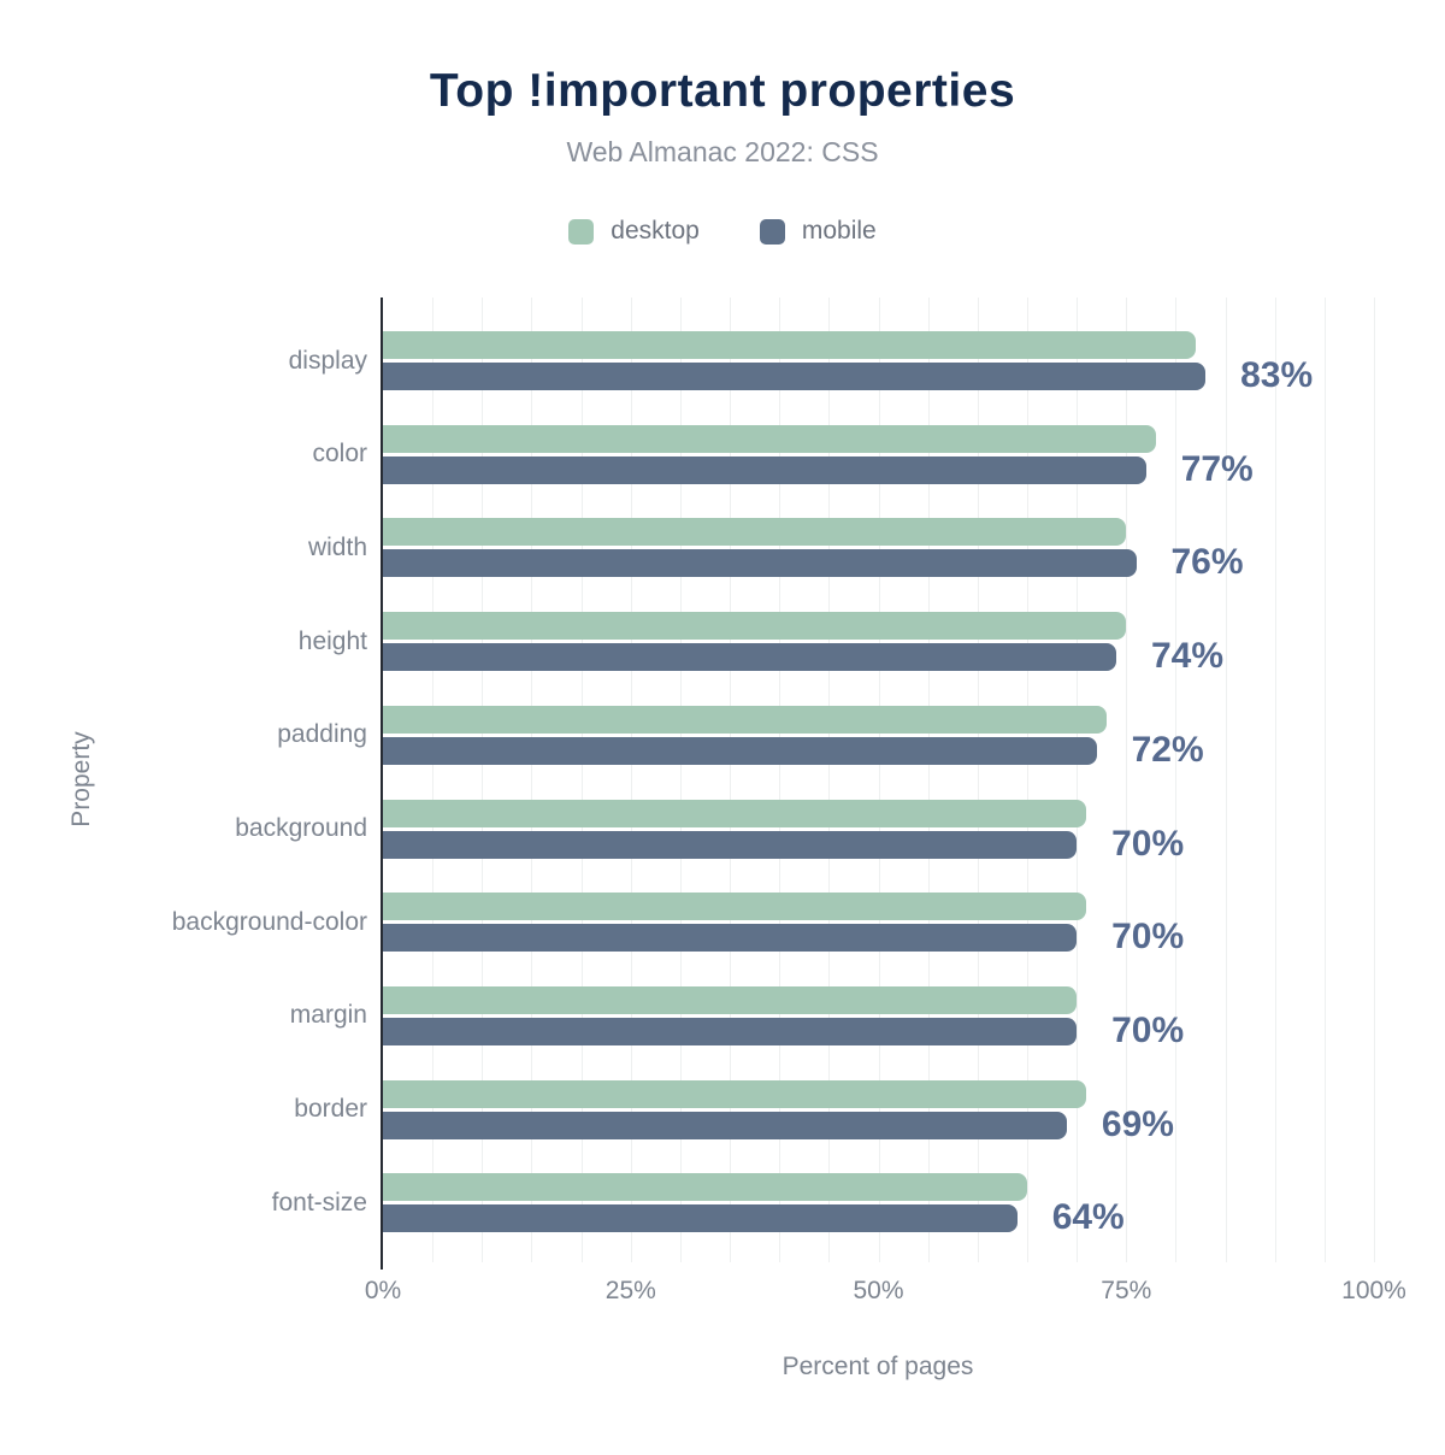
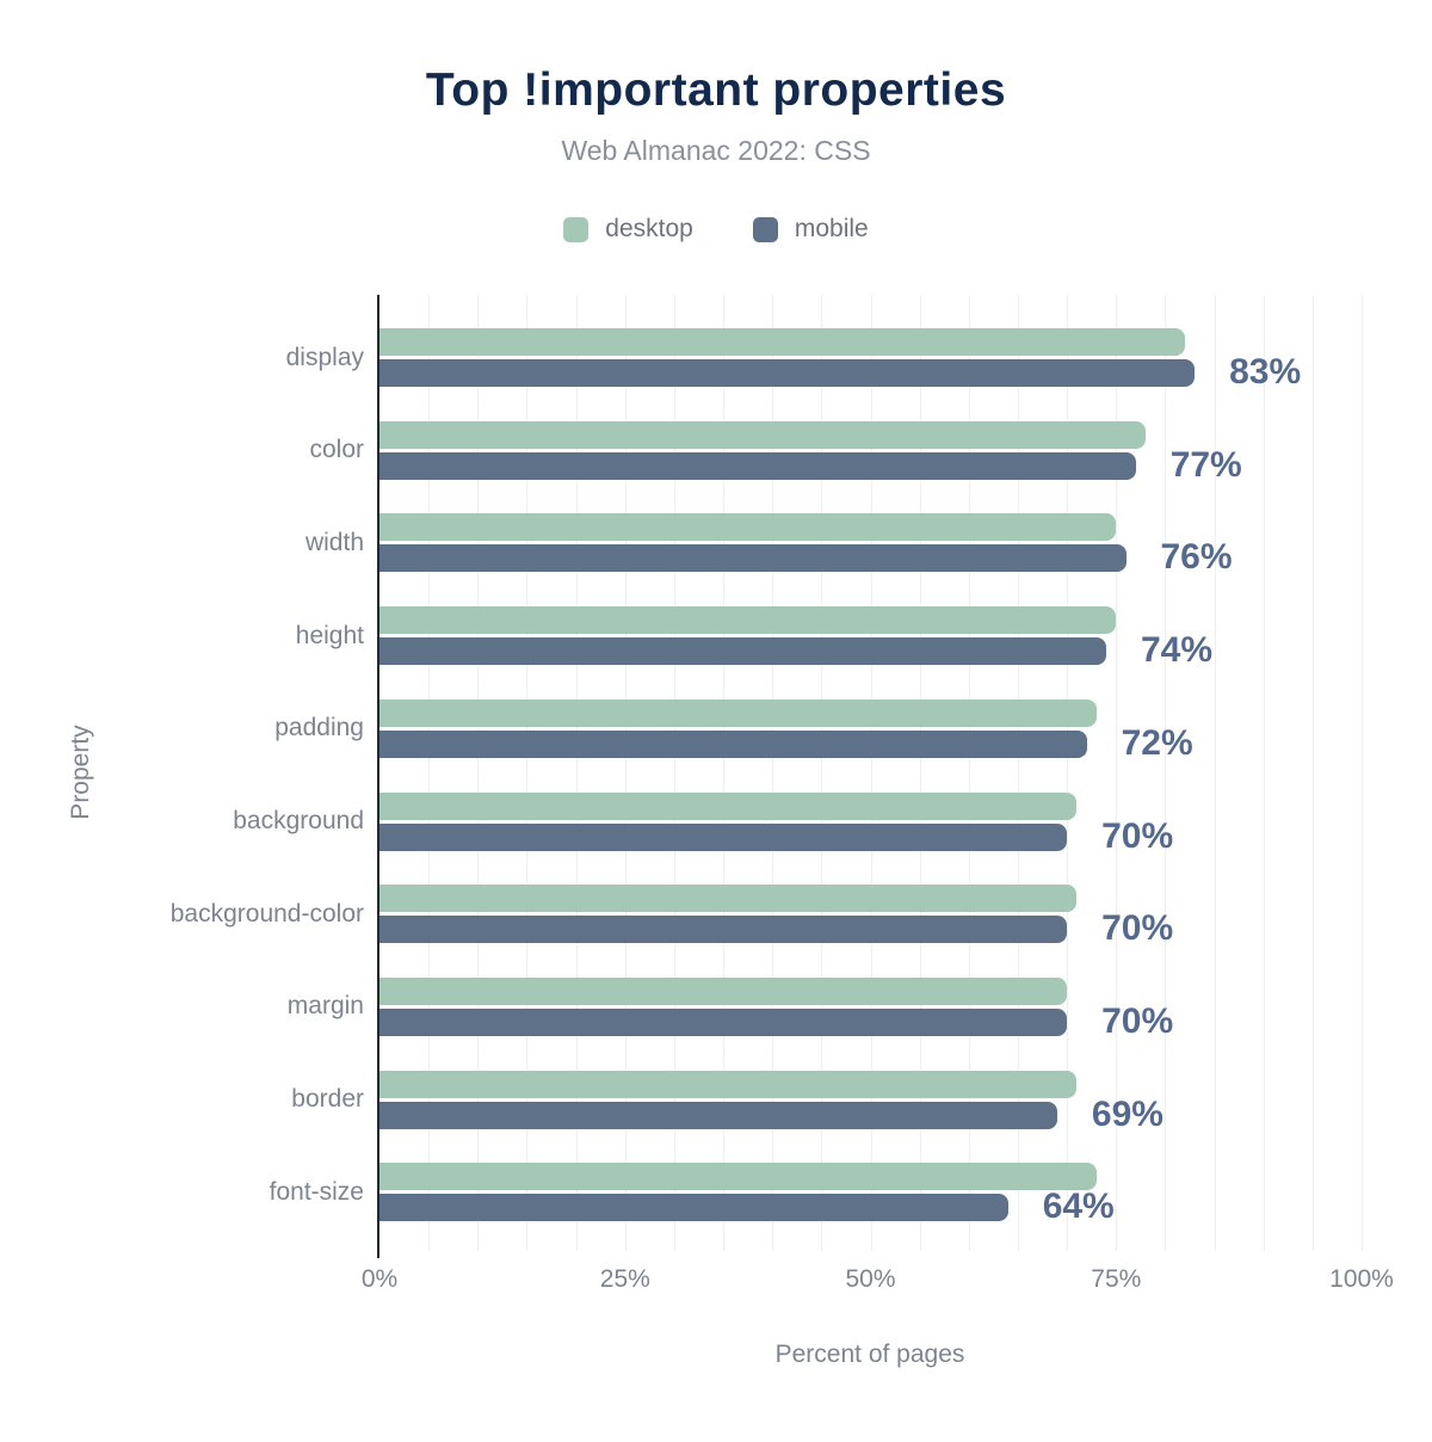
desktop/font-size: 65% -> 73%
